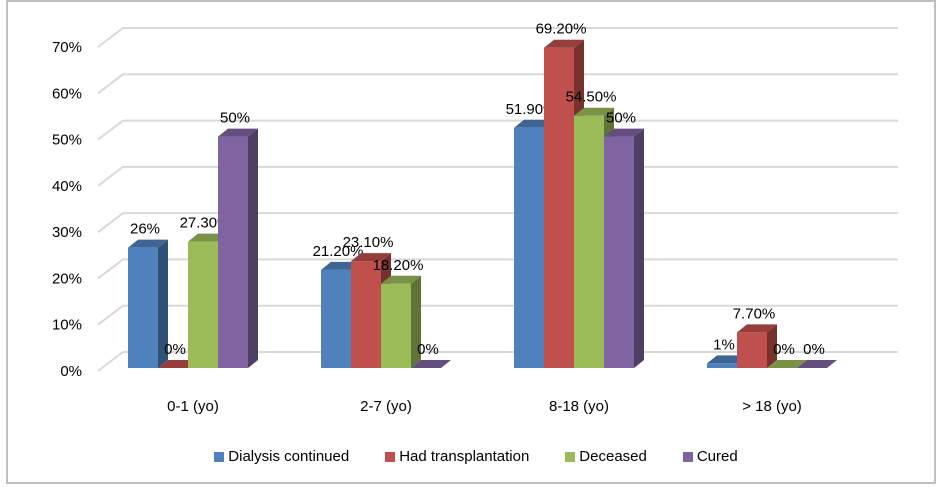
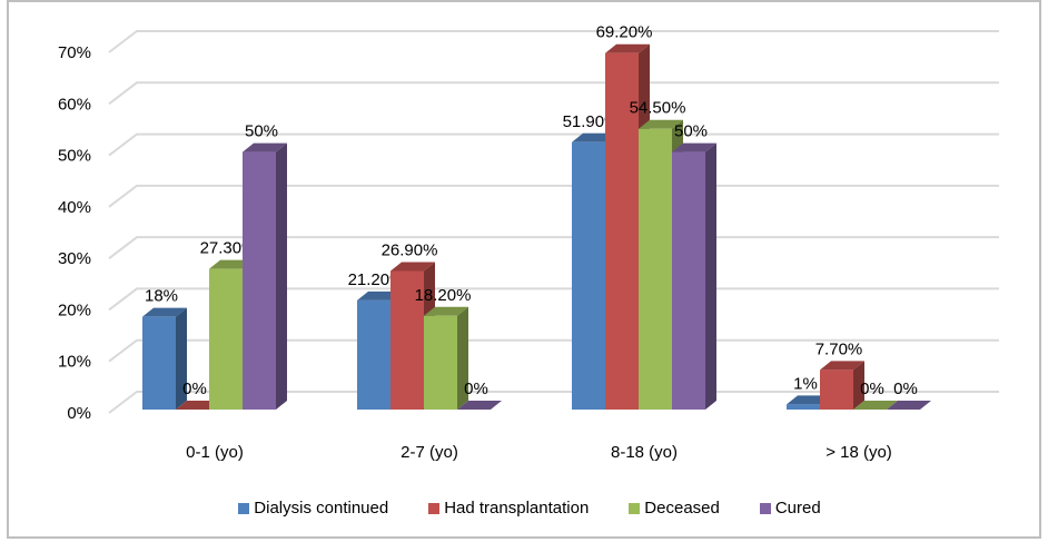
Dialysis continued/0-1 (yo): 26% -> 18%
Had transplantation/2-7 (yo): 23.10% -> 26.90%
